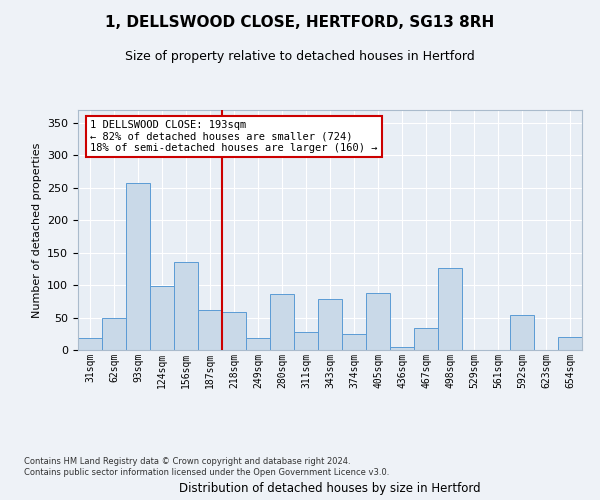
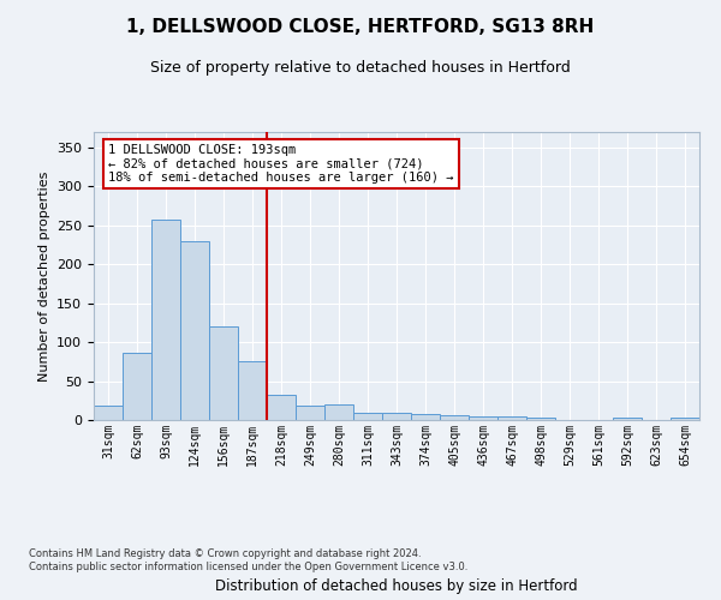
62sqm: 50 -> 86
124sqm: 98 -> 229
156sqm: 136 -> 120
187sqm: 62 -> 75
218sqm: 58 -> 32
280sqm: 86 -> 20
311sqm: 28 -> 10
343sqm: 78 -> 10
374sqm: 24 -> 7
405sqm: 88 -> 6
467sqm: 34 -> 4
498sqm: 126 -> 3
592sqm: 54 -> 3
654sqm: 20 -> 3
